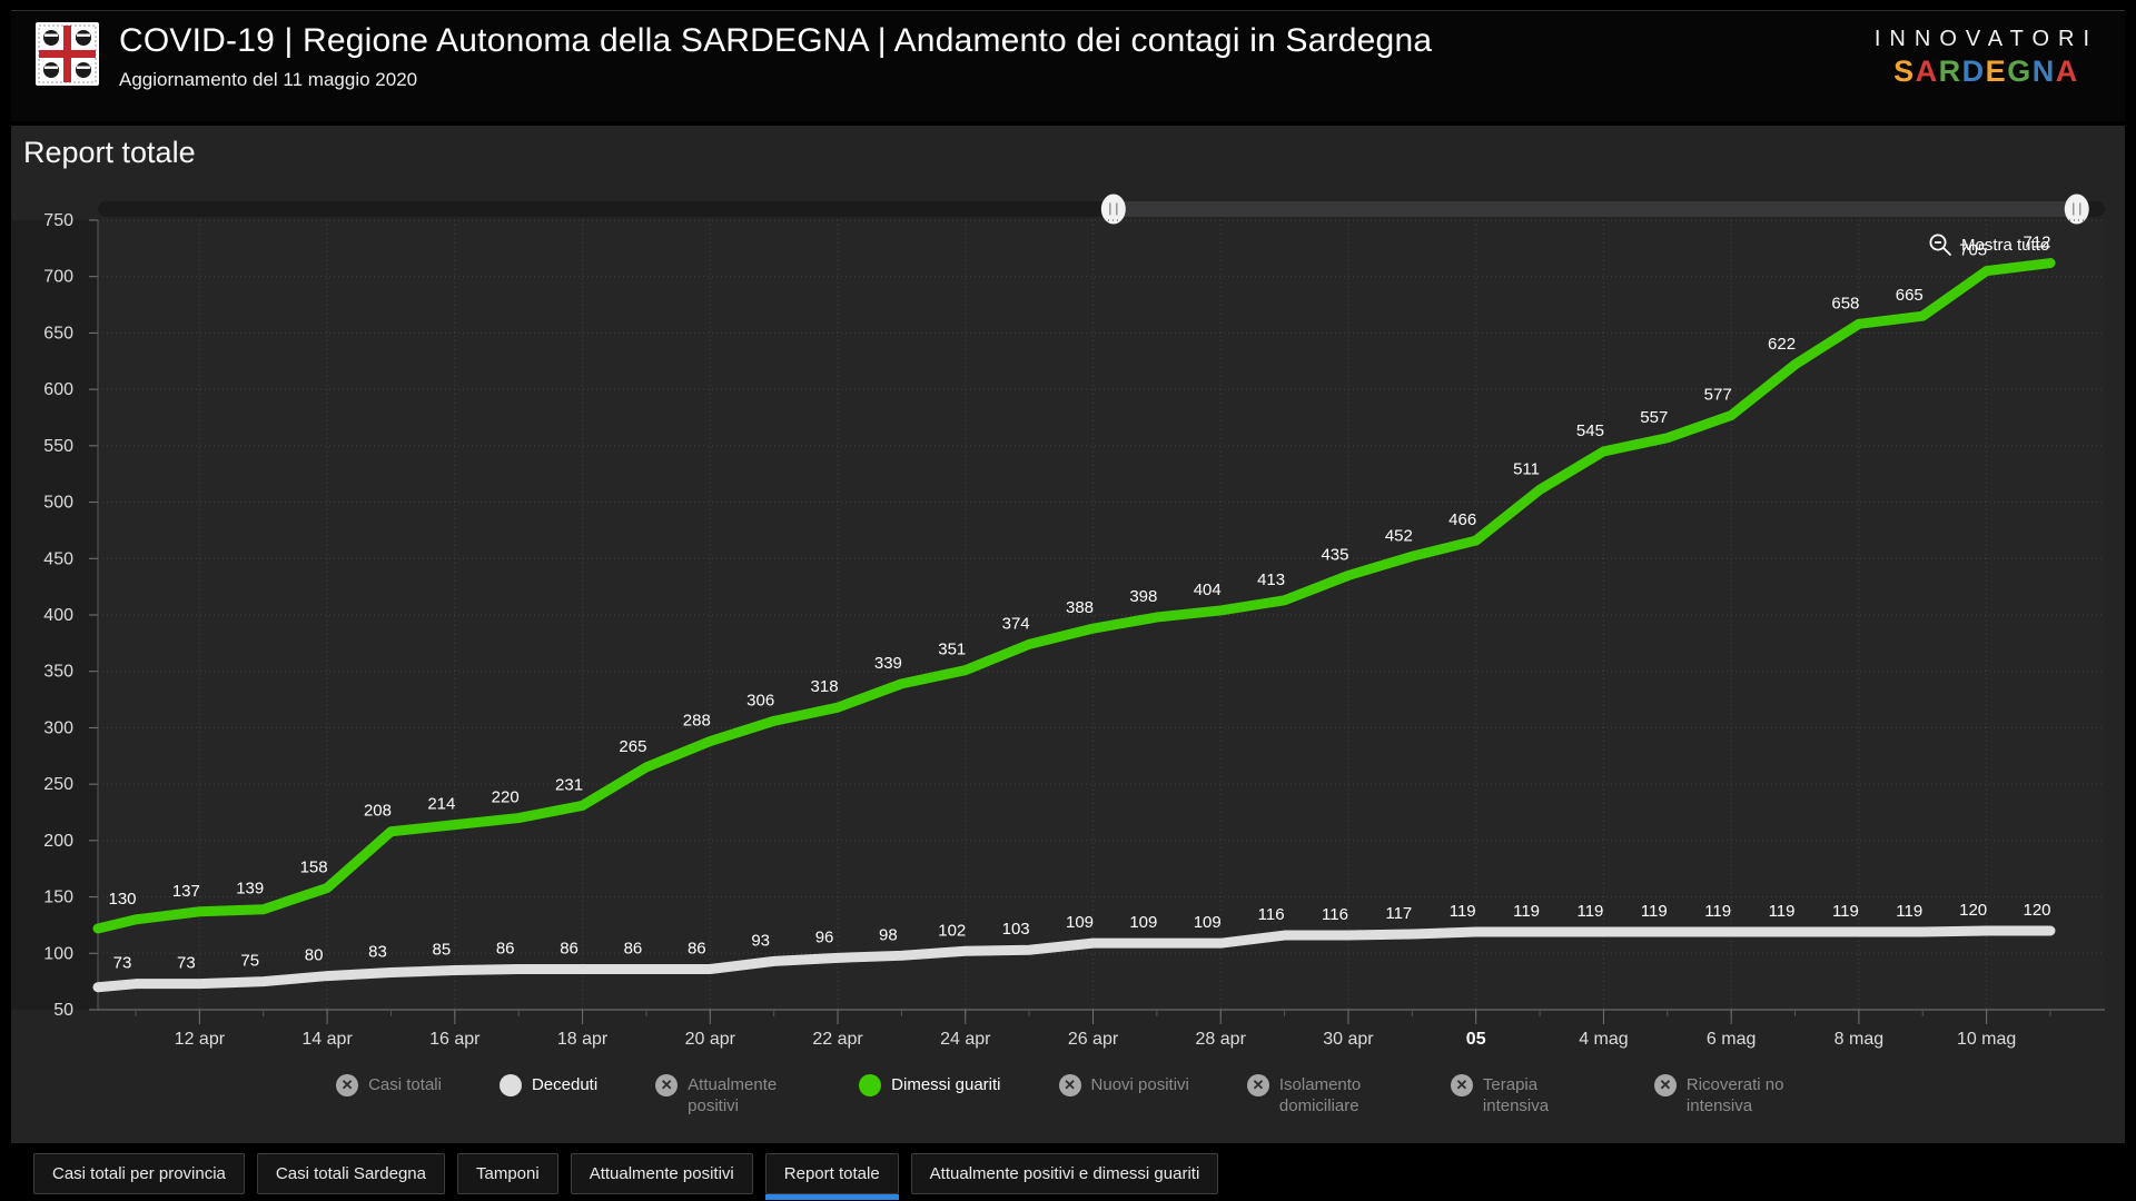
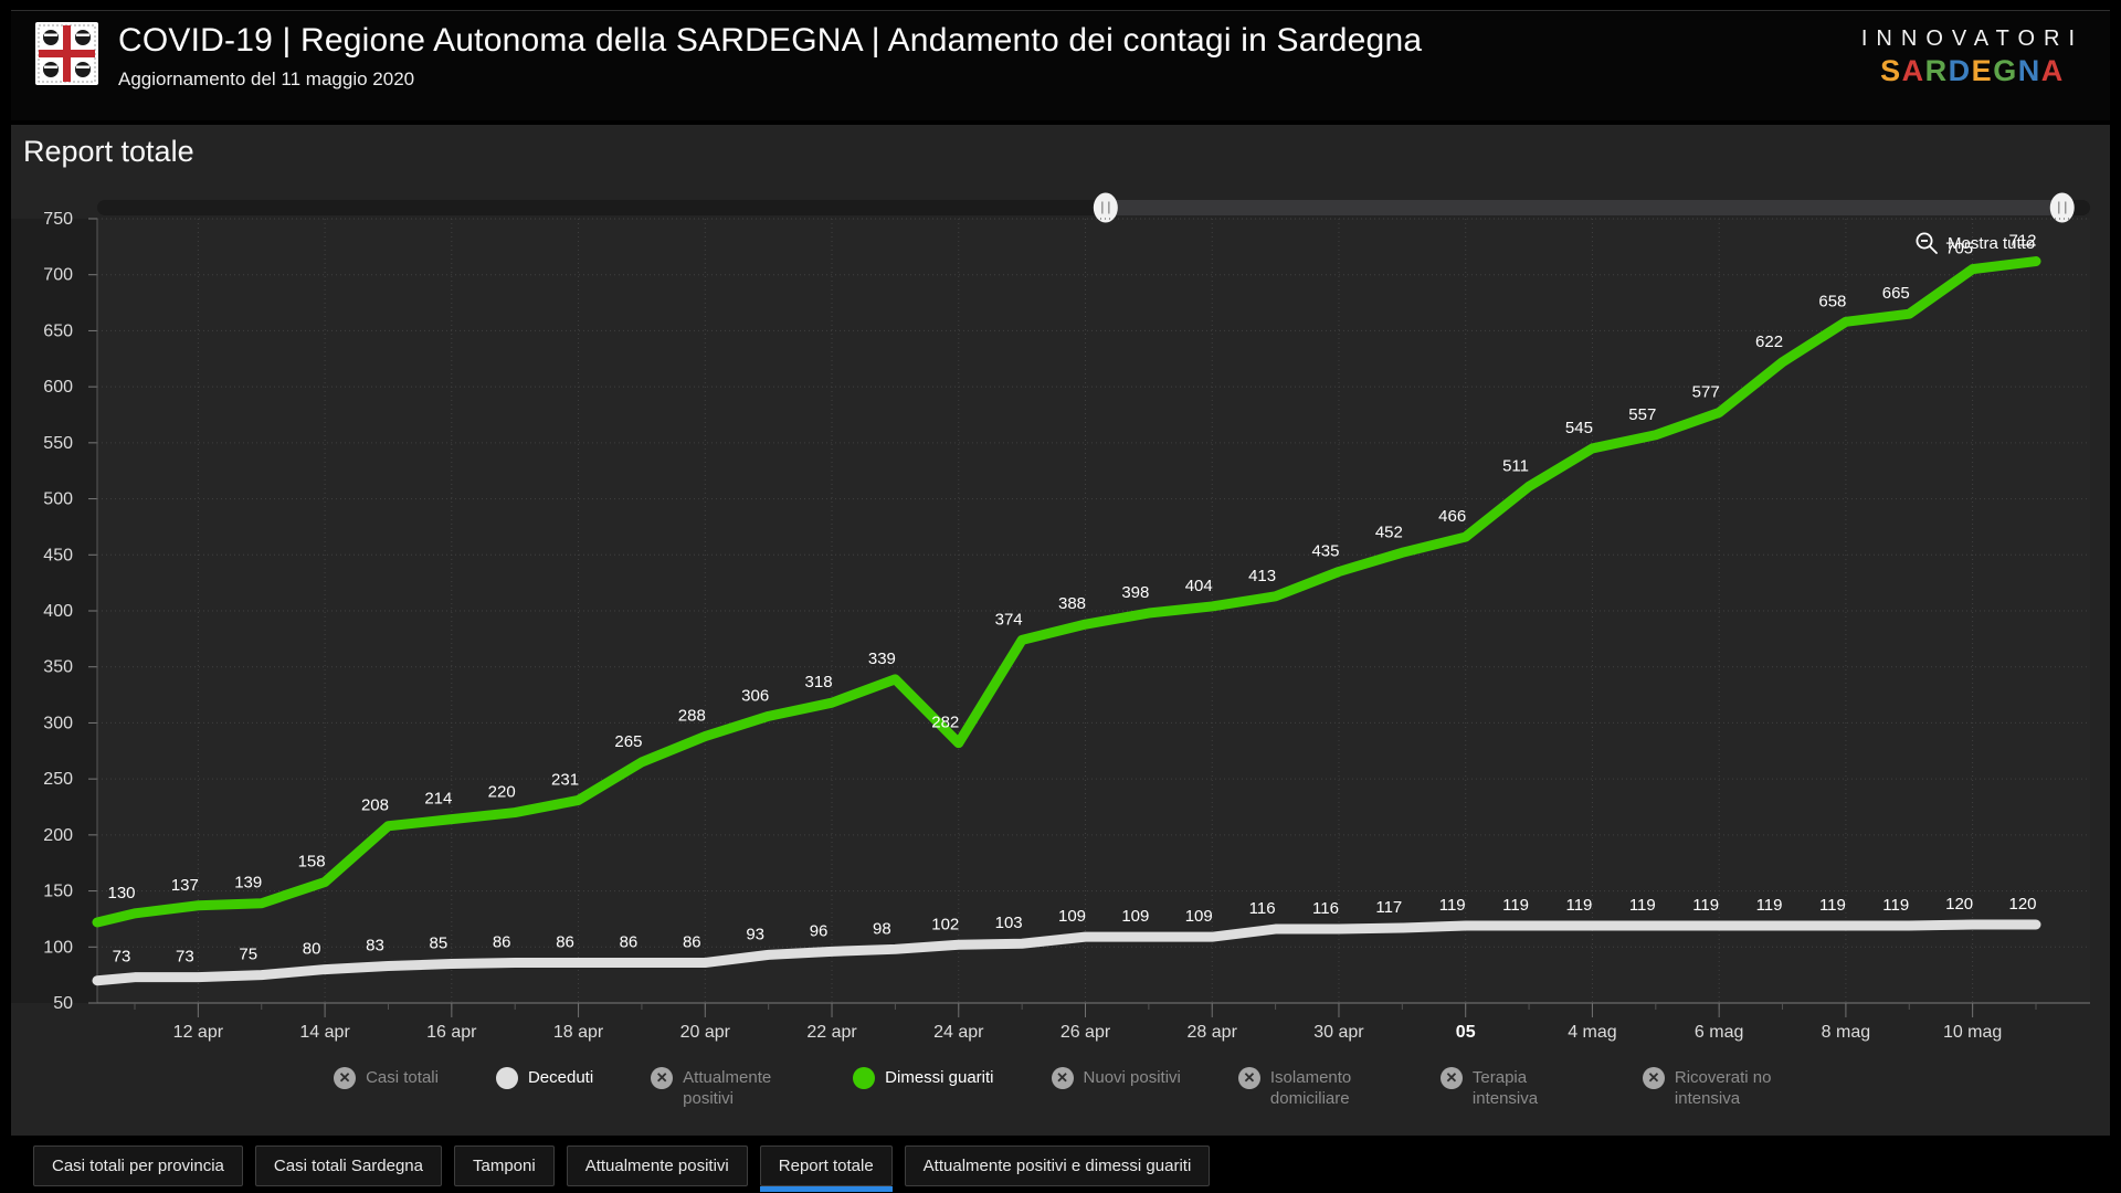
Dimessi guariti/24 apr: 351 -> 282
